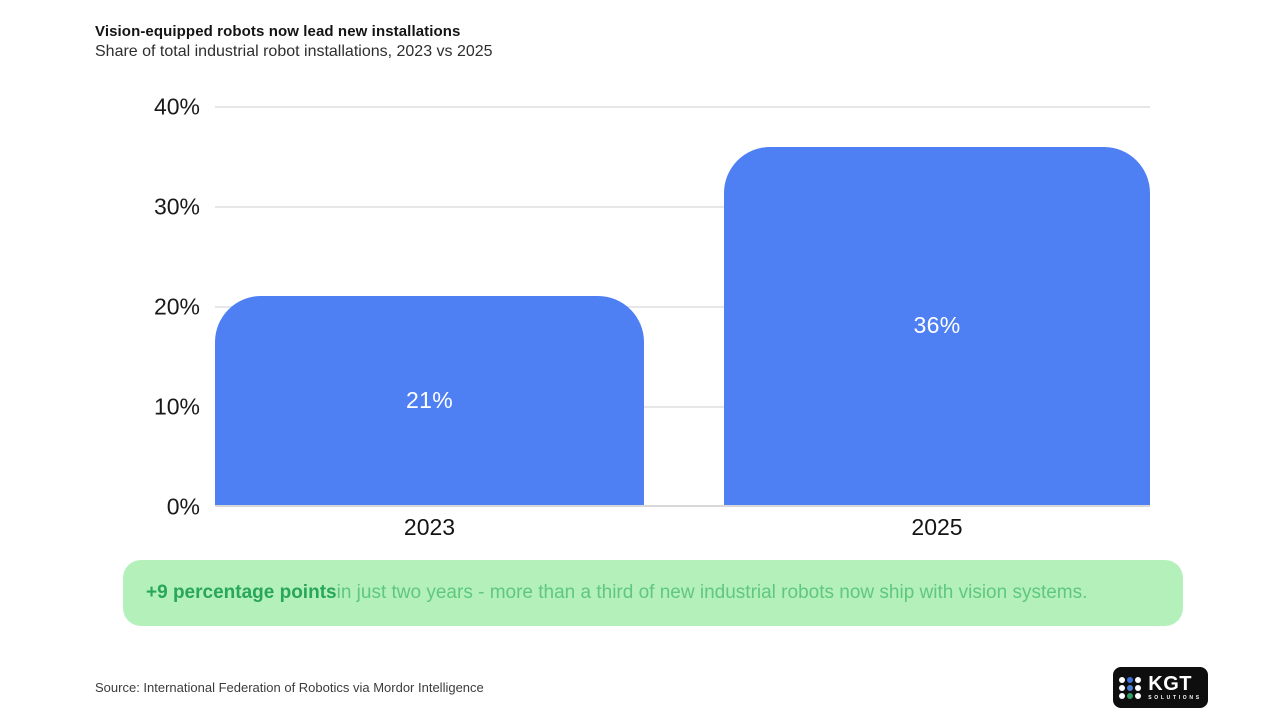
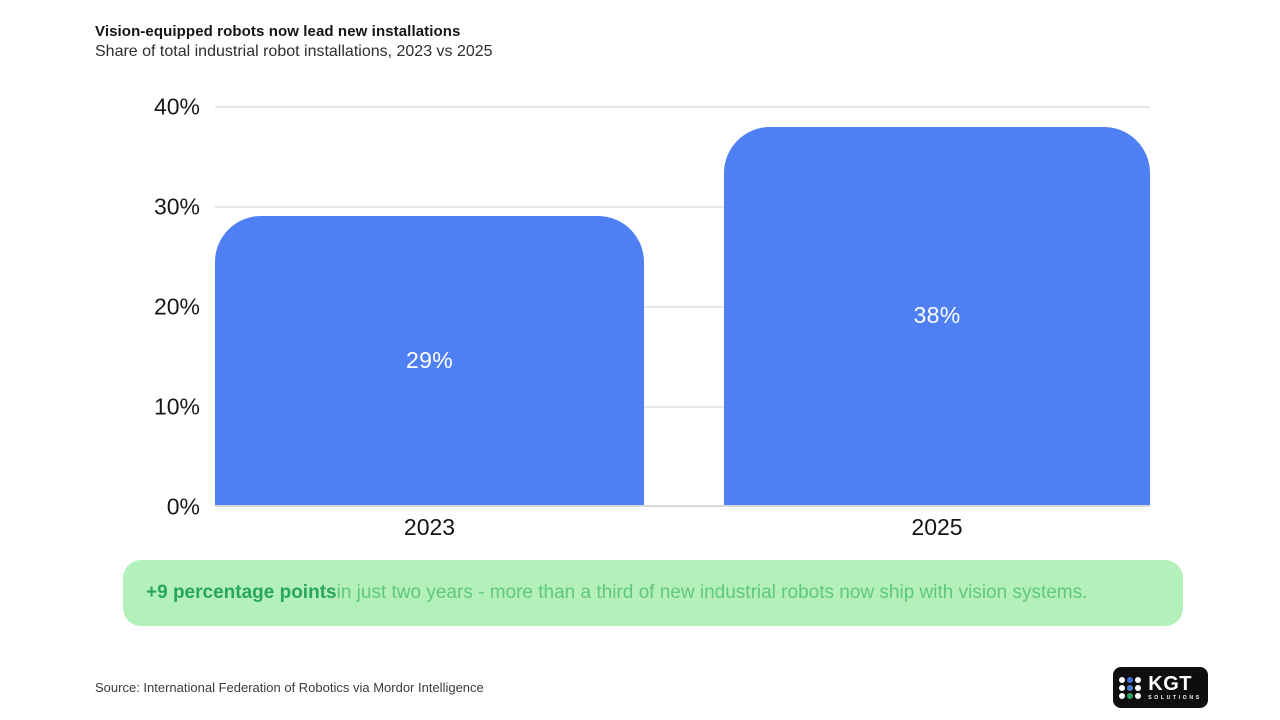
2023: 21% -> 29%
2025: 36% -> 38%
